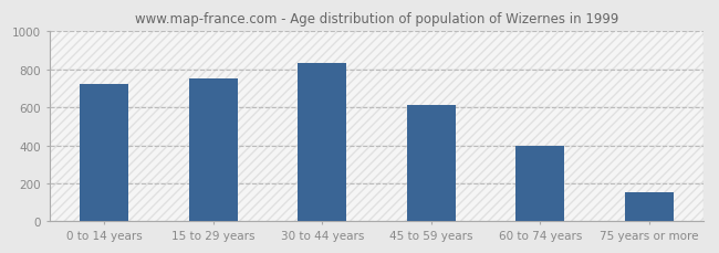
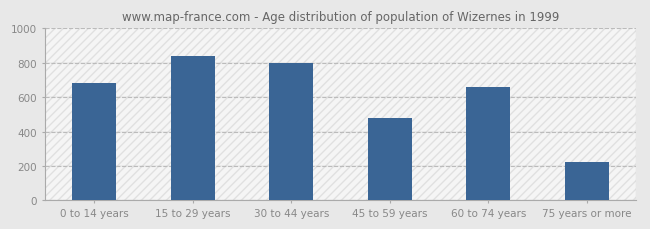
0 to 14 years: 720 -> 680
15 to 29 years: 760 -> 840
30 to 44 years: 840 -> 800
45 to 59 years: 610 -> 480
60 to 74 years: 400 -> 660
75 years or more: 150 -> 220
